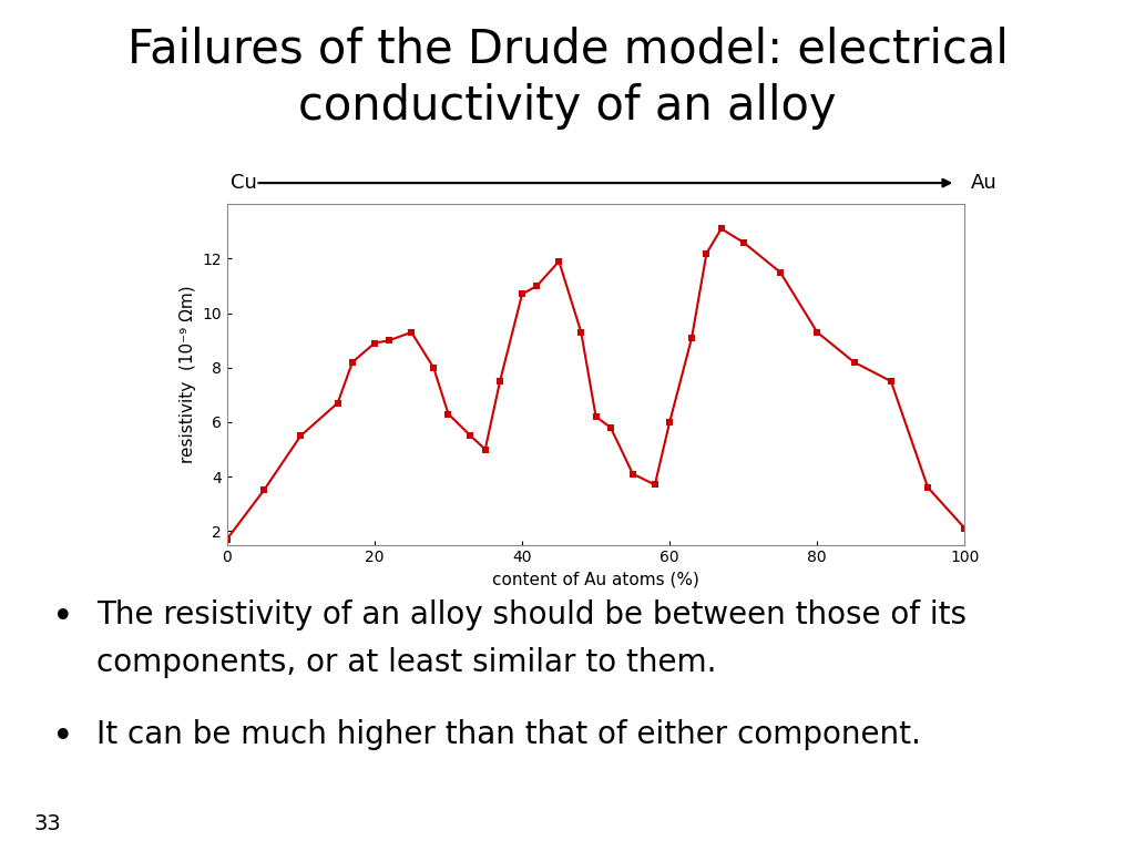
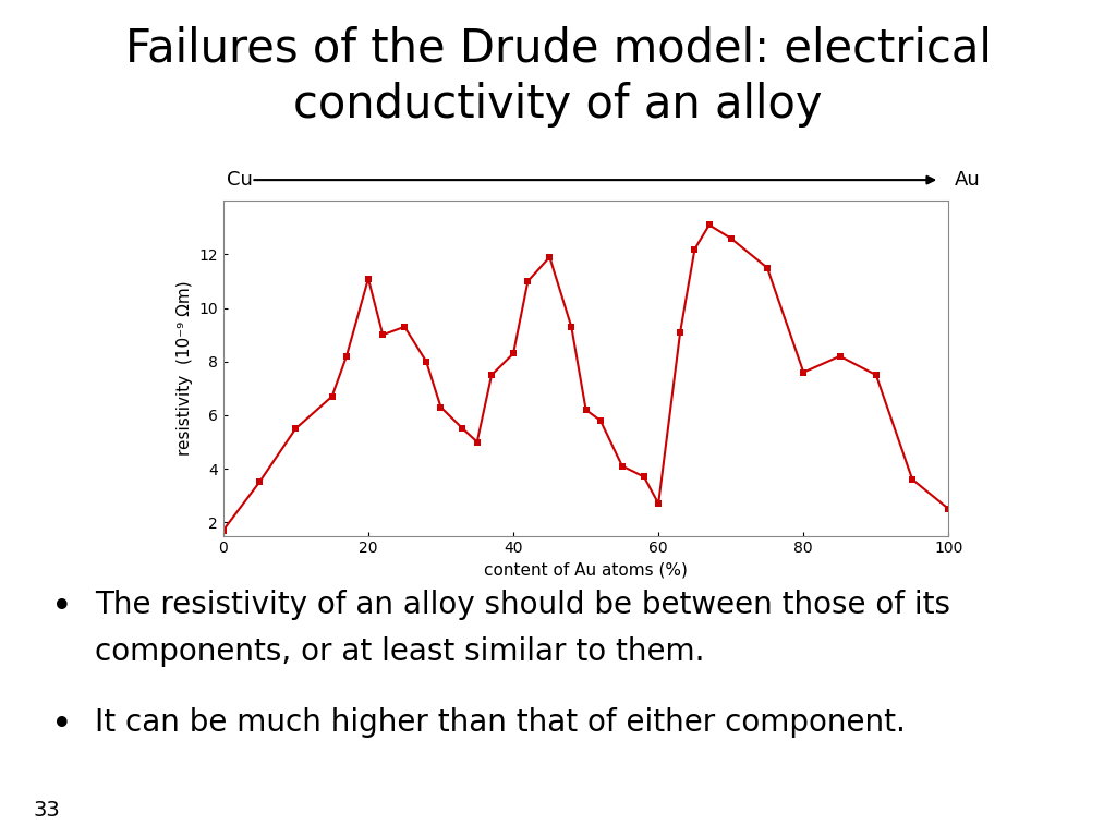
20: 8.9 -> 11.1
40: 10.7 -> 8.3
60: 6.0 -> 2.7
80: 9.3 -> 7.6
100: 2.1 -> 2.5
